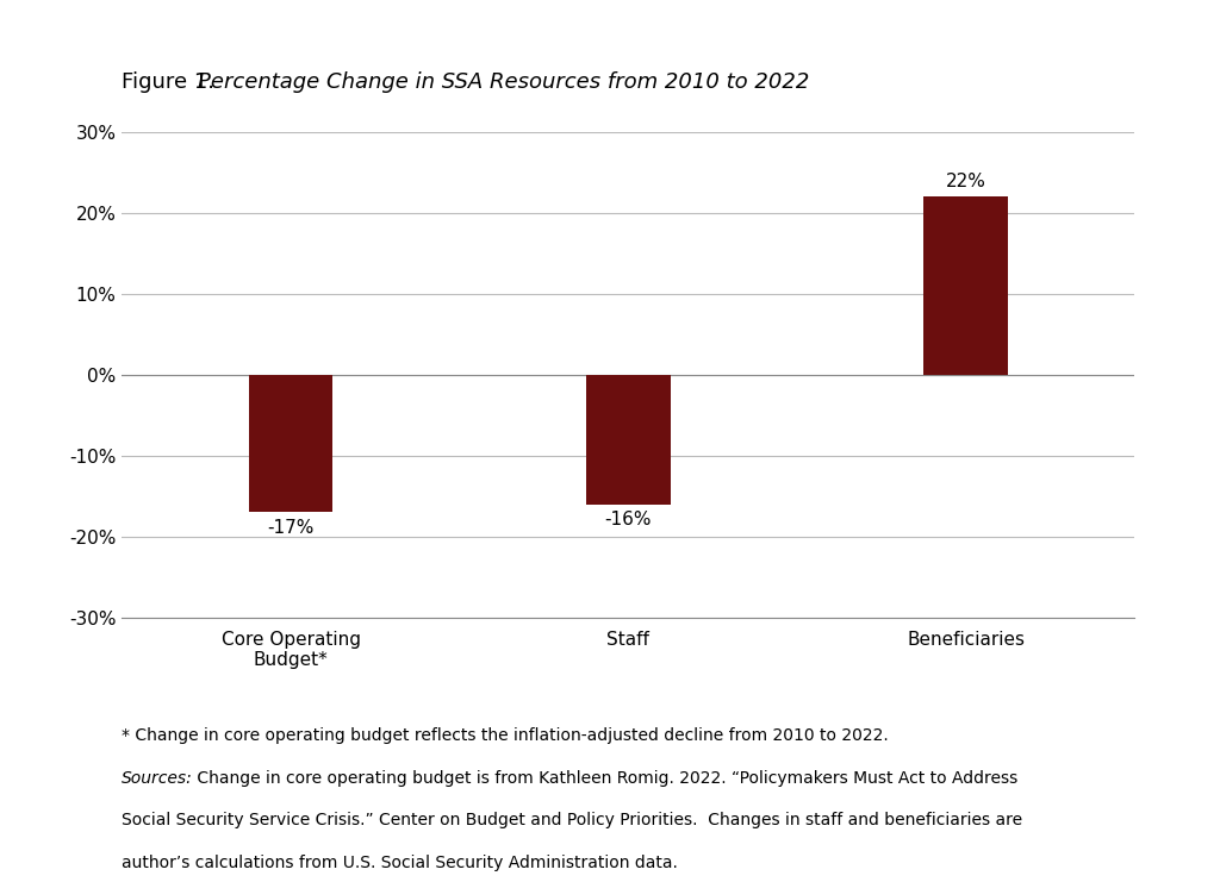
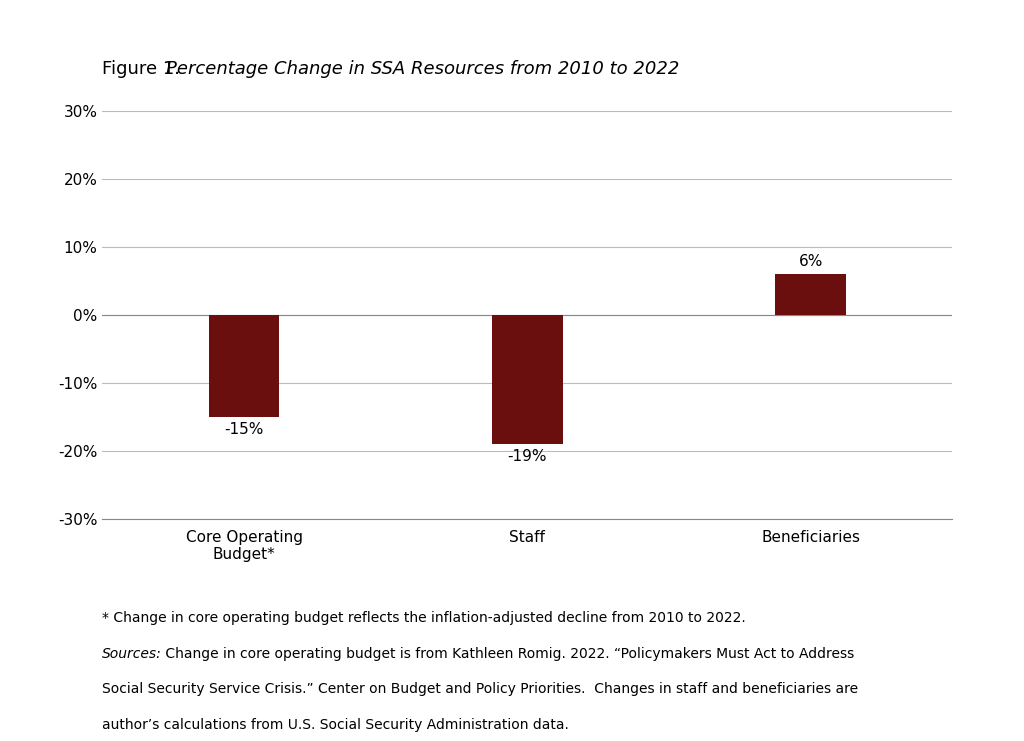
Core Operating Budget*: -17% -> -15%
Staff: -16% -> -19%
Beneficiaries: 22% -> 6%
